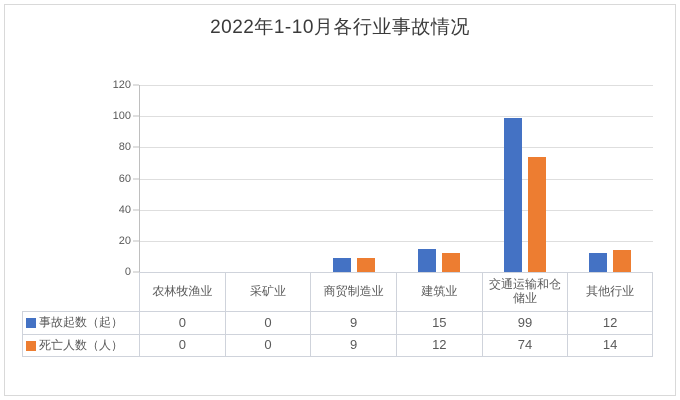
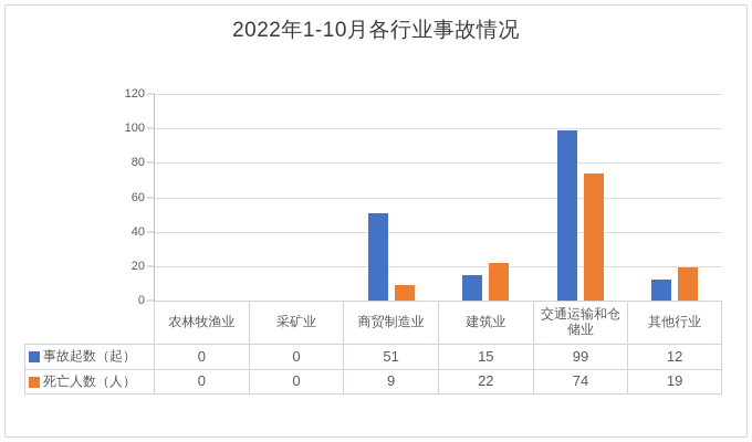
事故起数（起）/商贸制造业: 9 -> 51
死亡人数（人）/建筑业: 12 -> 22
死亡人数（人）/其他行业: 14 -> 19
